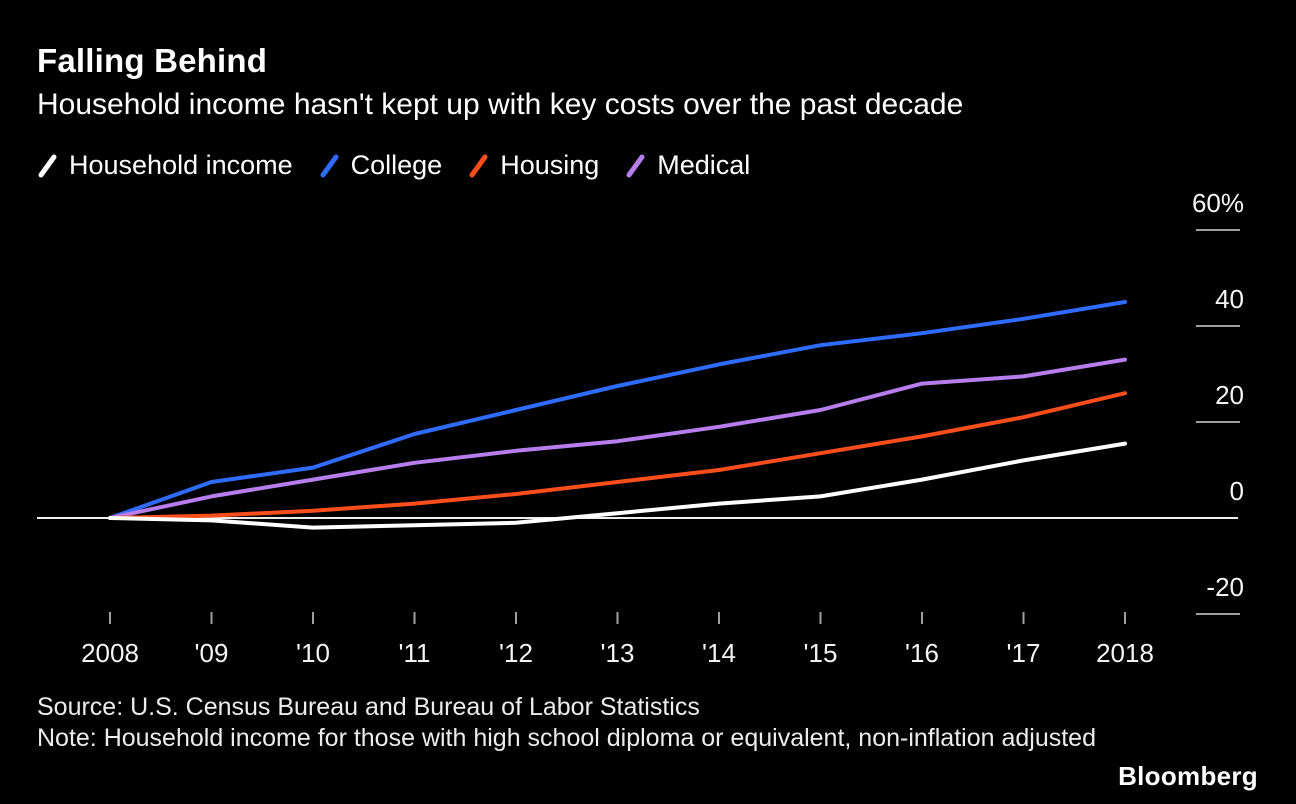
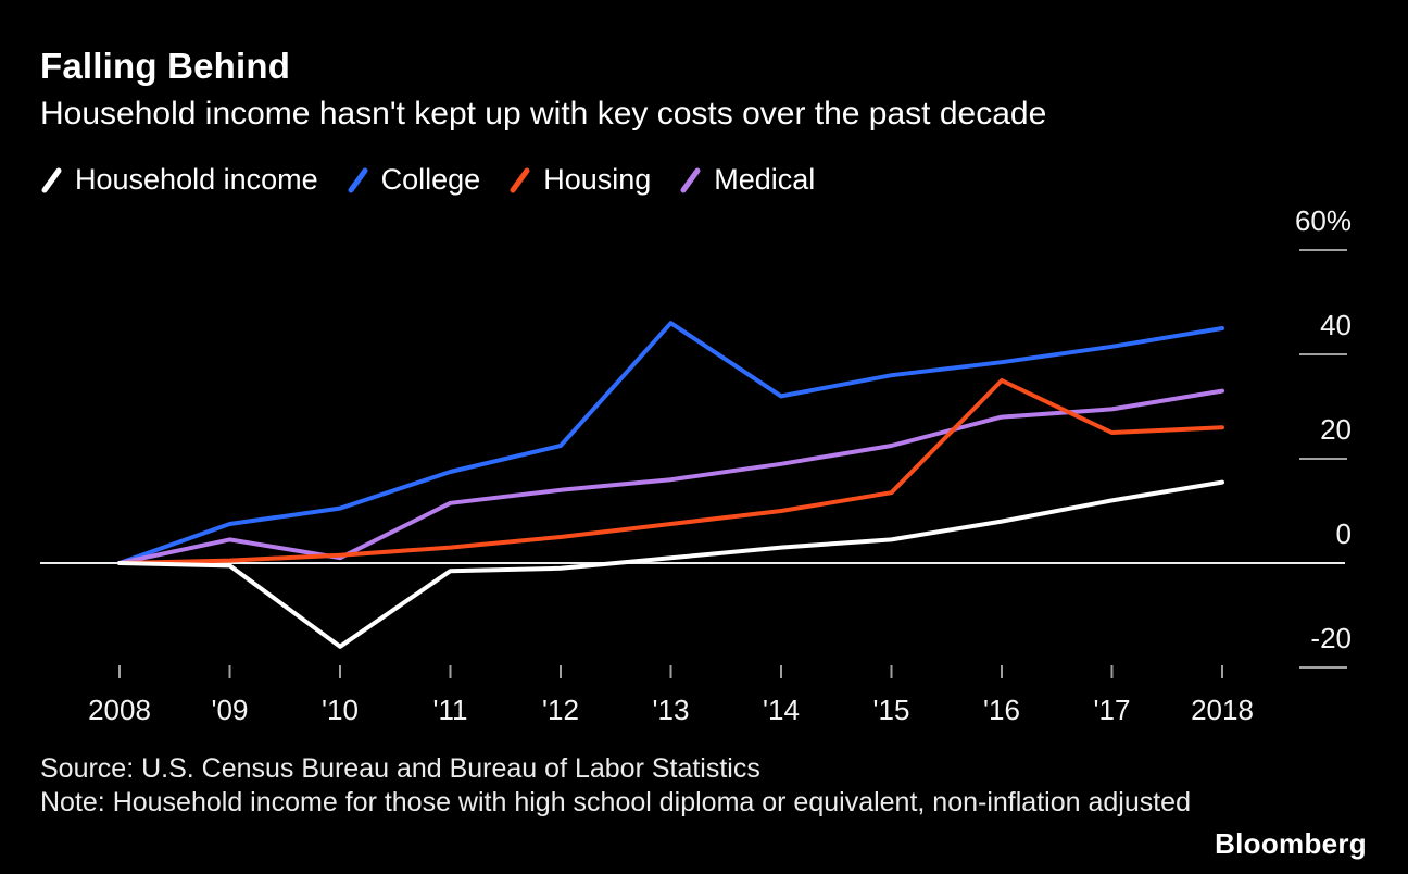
Household income/'10: -2% -> -16%
Medical/'10: 8% -> 1%
College/'13: 28% -> 46%
Housing/'16: 17% -> 35%
Housing/'17: 21% -> 25%
